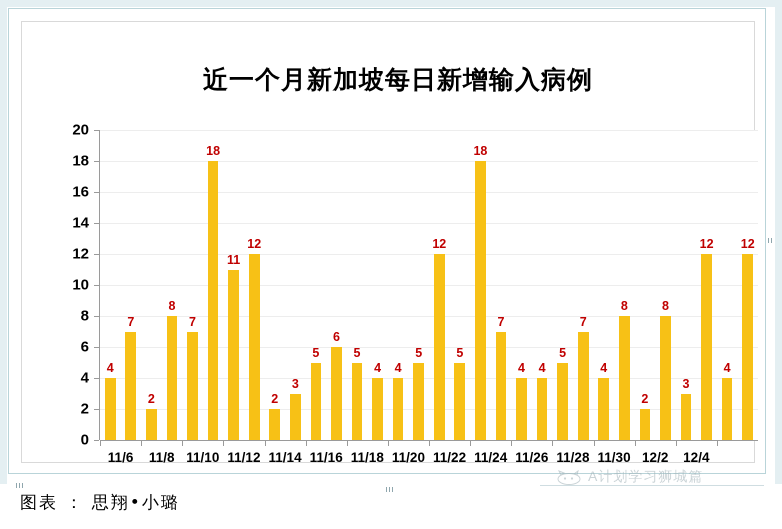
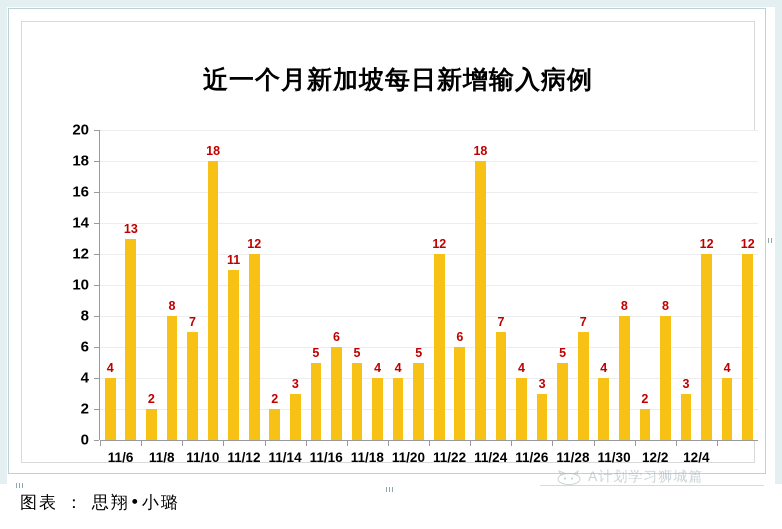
11/6: 7 -> 13
11/22: 5 -> 6
11/26: 4 -> 3
